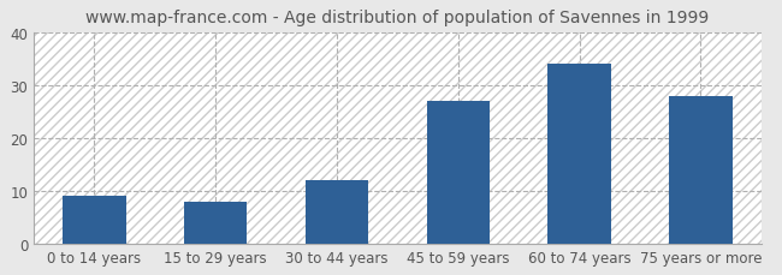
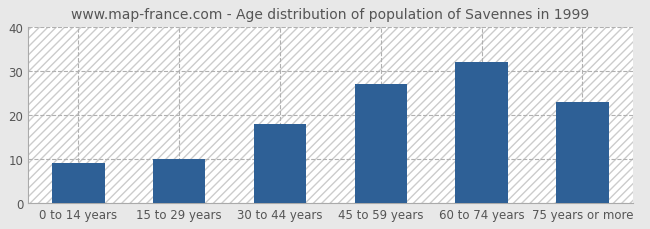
15 to 29 years: 8 -> 10
30 to 44 years: 12 -> 18
60 to 74 years: 34 -> 32
75 years or more: 28 -> 23
